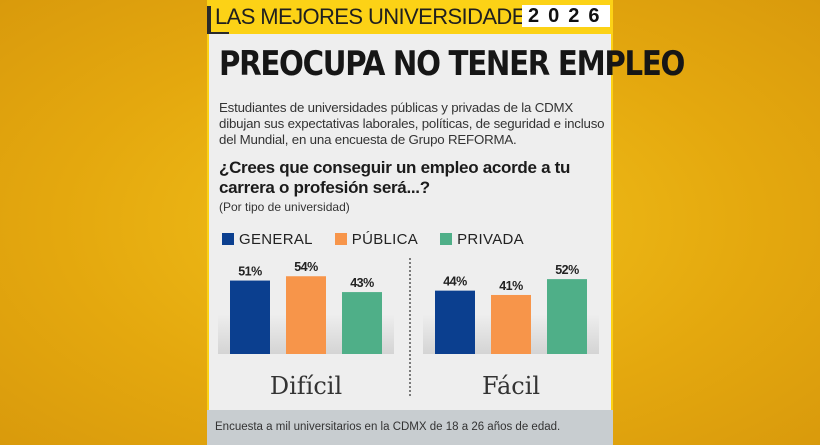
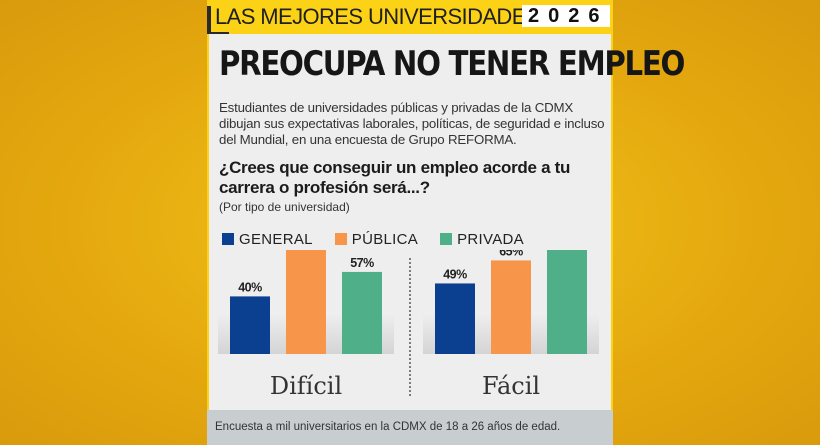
GENERAL/Difícil: 51% -> 40%
PÚBLICA/Difícil: 54% -> 88%
PRIVADA/Difícil: 43% -> 57%
GENERAL/Fácil: 44% -> 49%
PÚBLICA/Fácil: 41% -> 65%
PRIVADA/Fácil: 52% -> 87%
